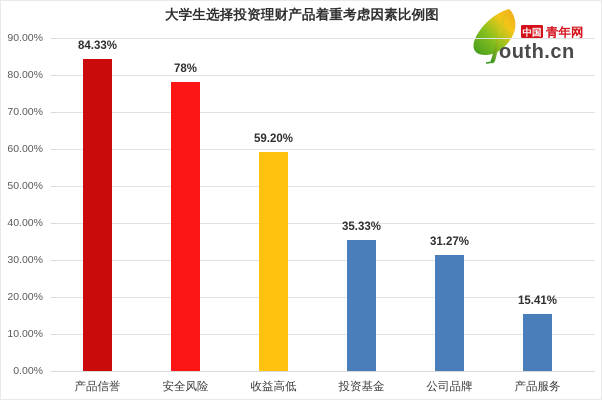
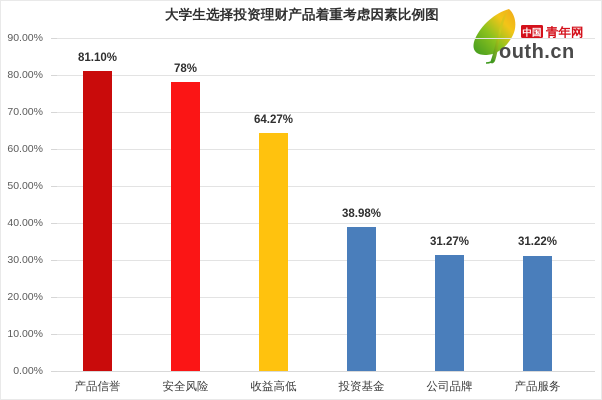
产品信誉: 84.33% -> 81.10%
收益高低: 59.20% -> 64.27%
投资基金: 35.33% -> 38.98%
产品服务: 15.41% -> 31.22%
